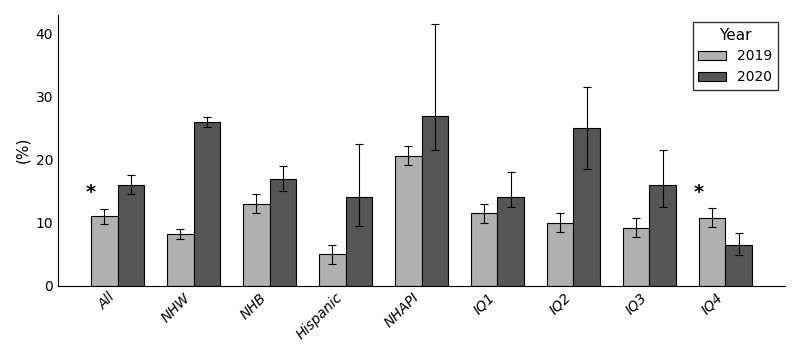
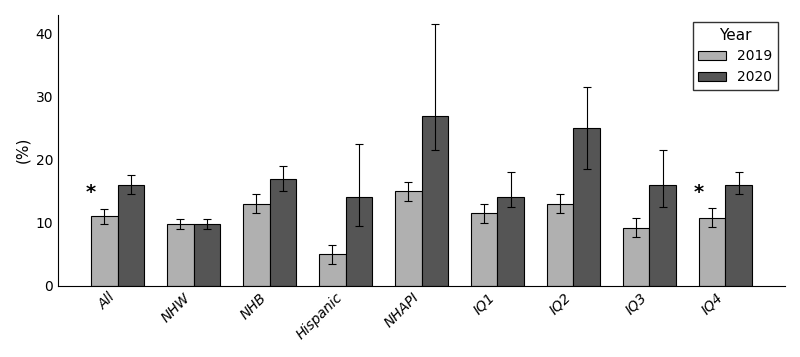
2019/NHW: 8.2 -> 9.8
2020/NHW: 26.0 -> 9.8
2019/NHAPI: 20.6 -> 15.0
2019/IQ2: 10.0 -> 13.0
2020/IQ4: 6.4 -> 16.0
